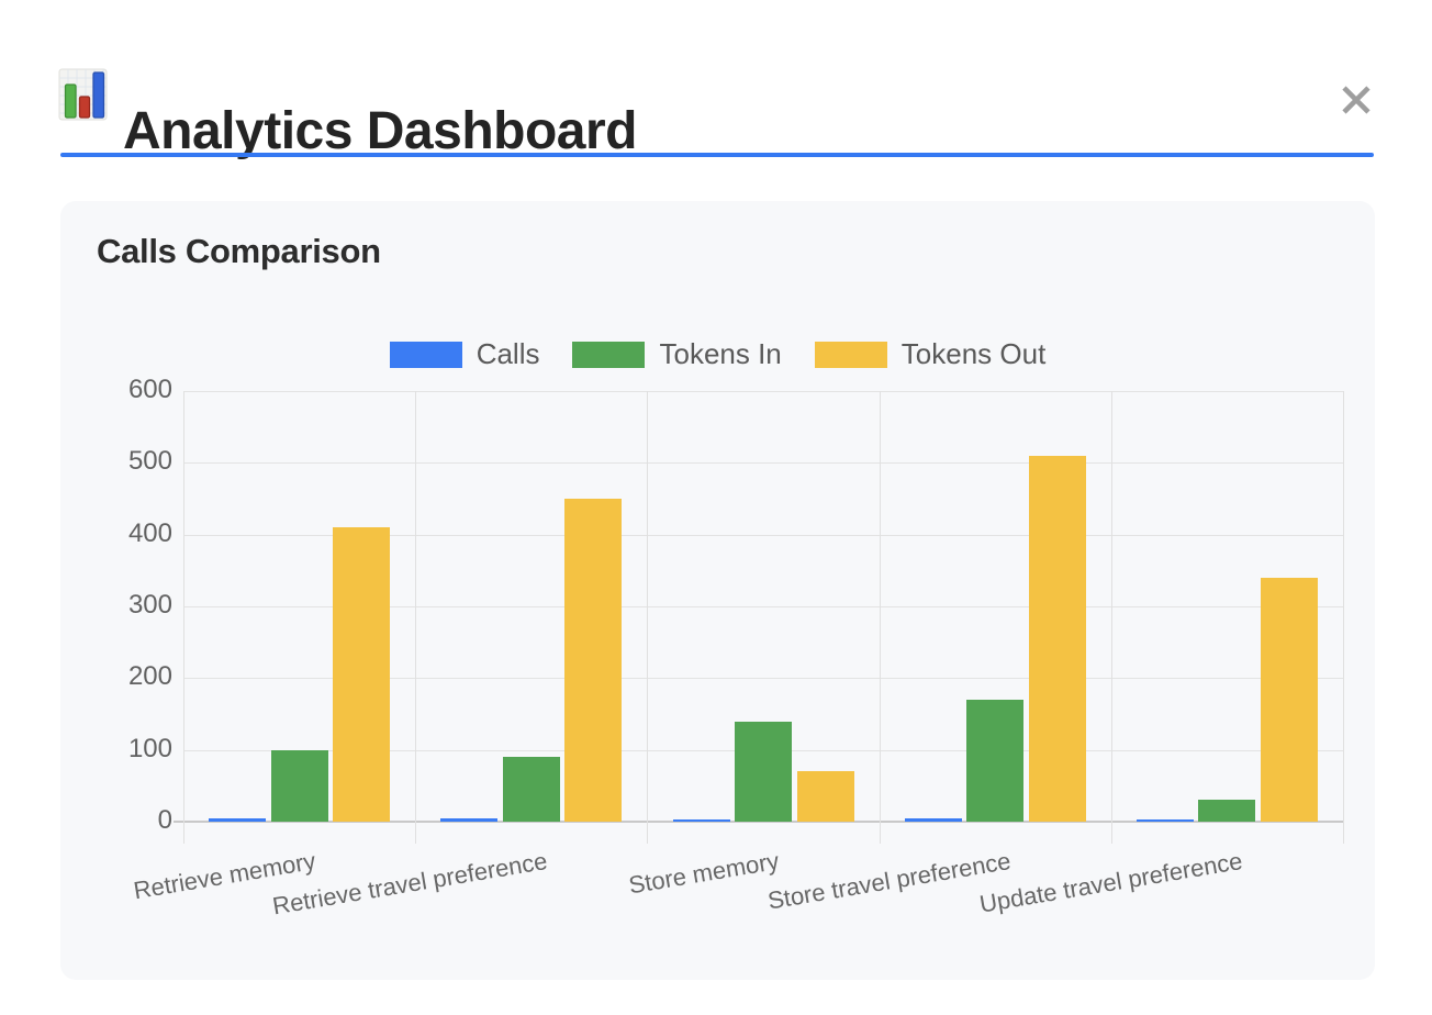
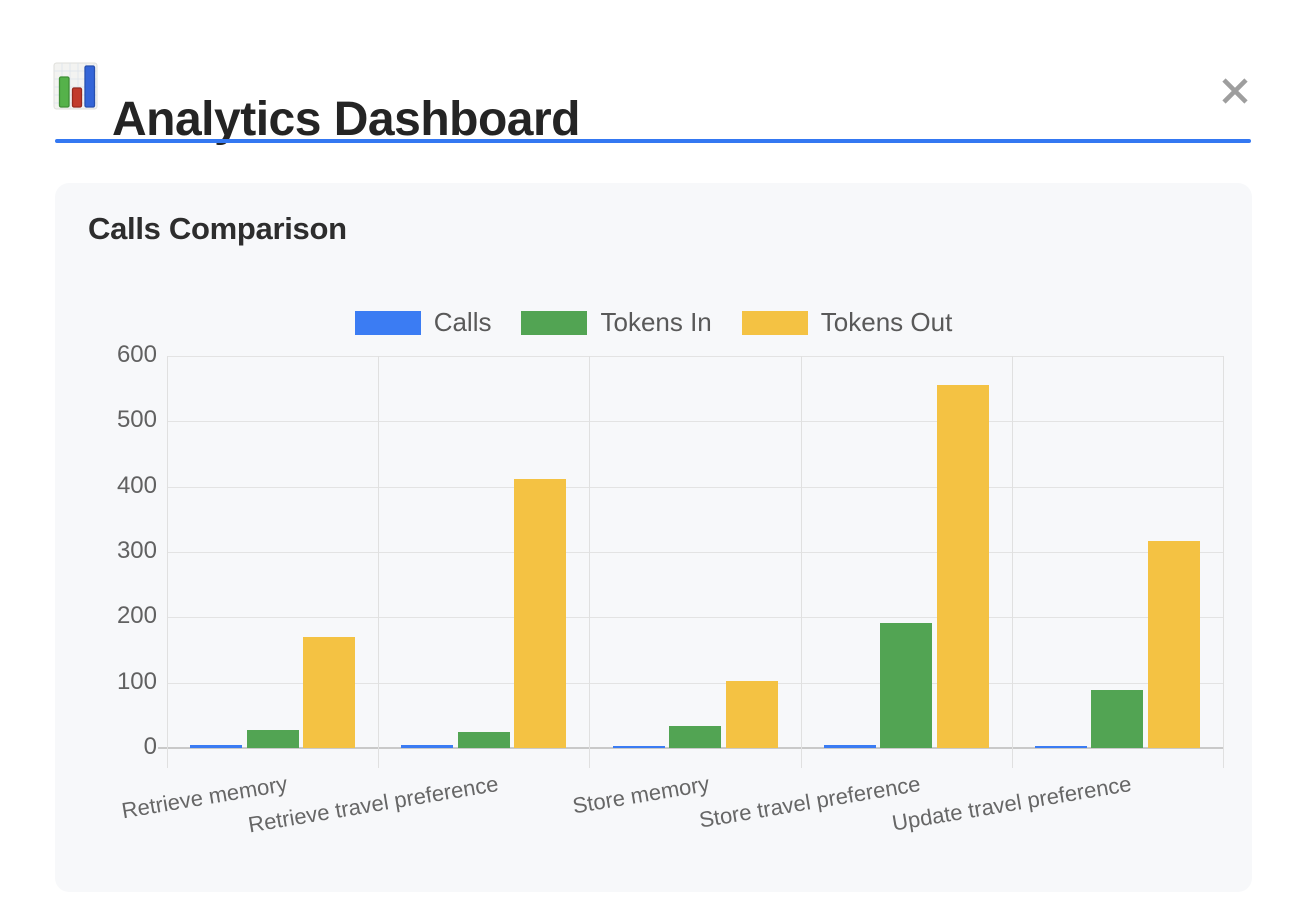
Tokens In/Retrieve memory: 100 -> 30
Tokens Out/Retrieve memory: 410 -> 170
Tokens In/Retrieve travel preference: 90 -> 20
Tokens Out/Retrieve travel preference: 450 -> 410
Tokens In/Store memory: 140 -> 30
Tokens Out/Store memory: 70 -> 100
Tokens In/Store travel preference: 170 -> 190
Tokens Out/Store travel preference: 510 -> 560
Tokens In/Update travel preference: 30 -> 90
Tokens Out/Update travel preference: 340 -> 320
